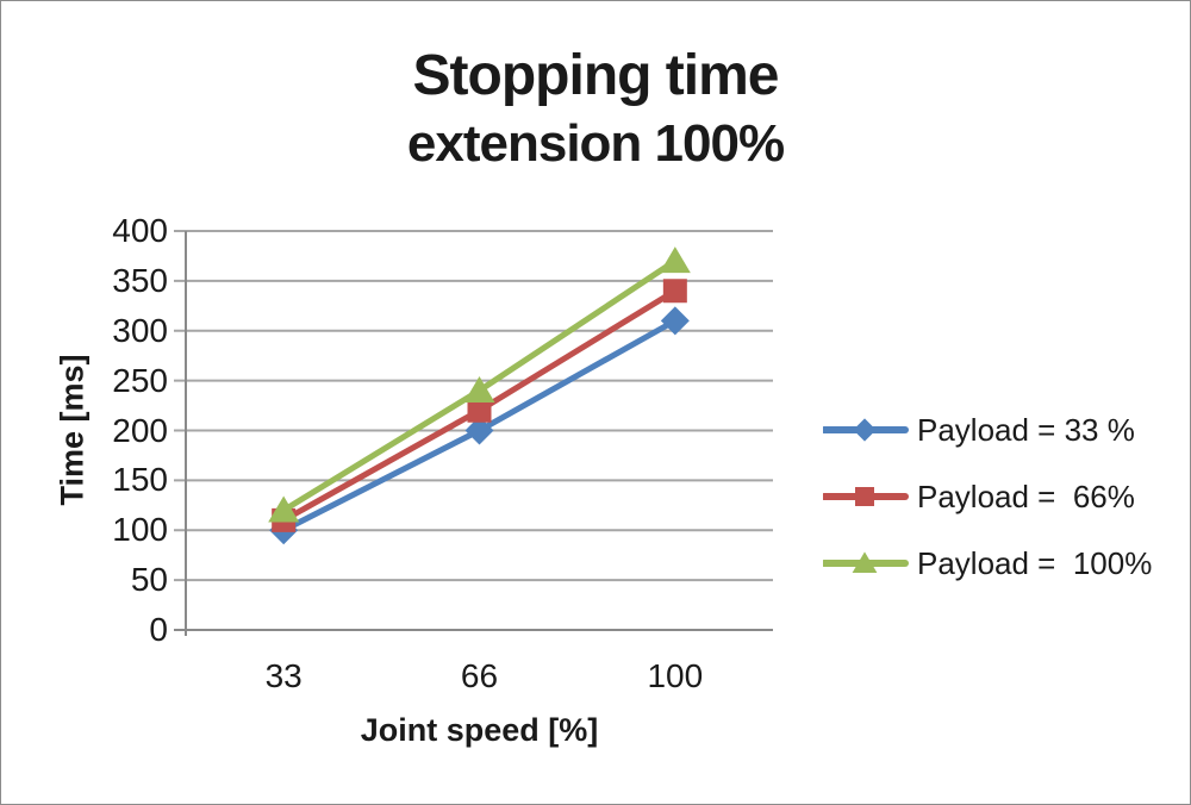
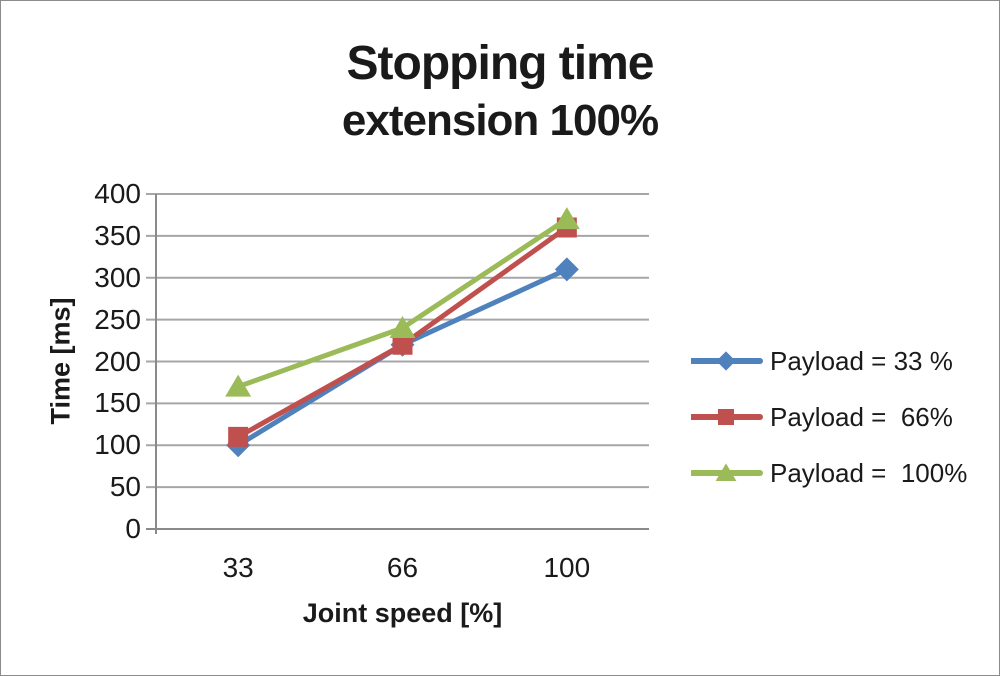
Payload = 100%/33: 120 -> 170
Payload = 33 %/66: 200 -> 220
Payload = 66%/100: 340 -> 360
